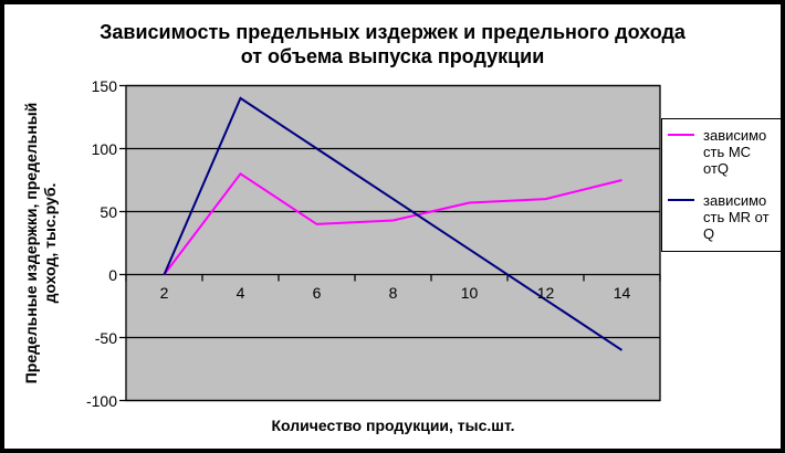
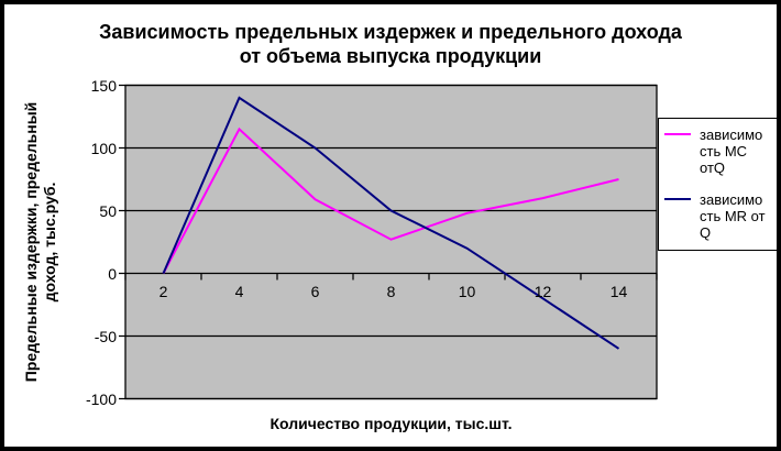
зависимость MC отQ/4: 80 -> 115
зависимость MC отQ/6: 40 -> 59
зависимость MC отQ/8: 43 -> 27
зависимость MR от Q/8: 60 -> 50
зависимость MC отQ/10: 57 -> 48
